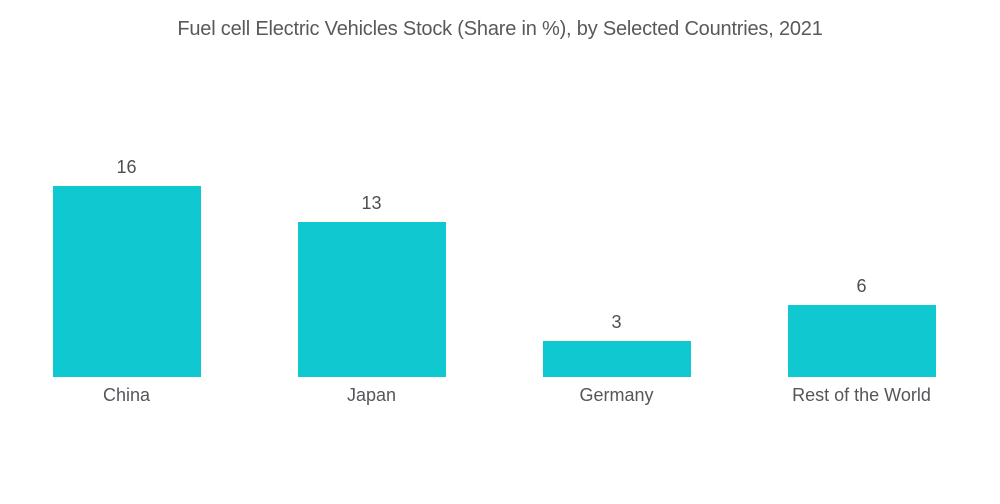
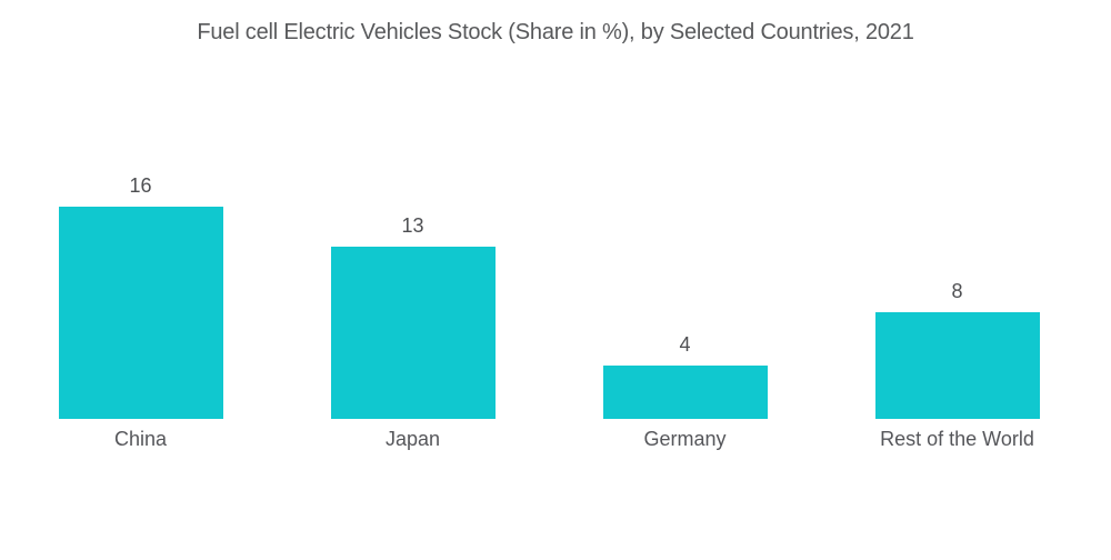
Germany: 3 -> 4
Rest of the World: 6 -> 8
